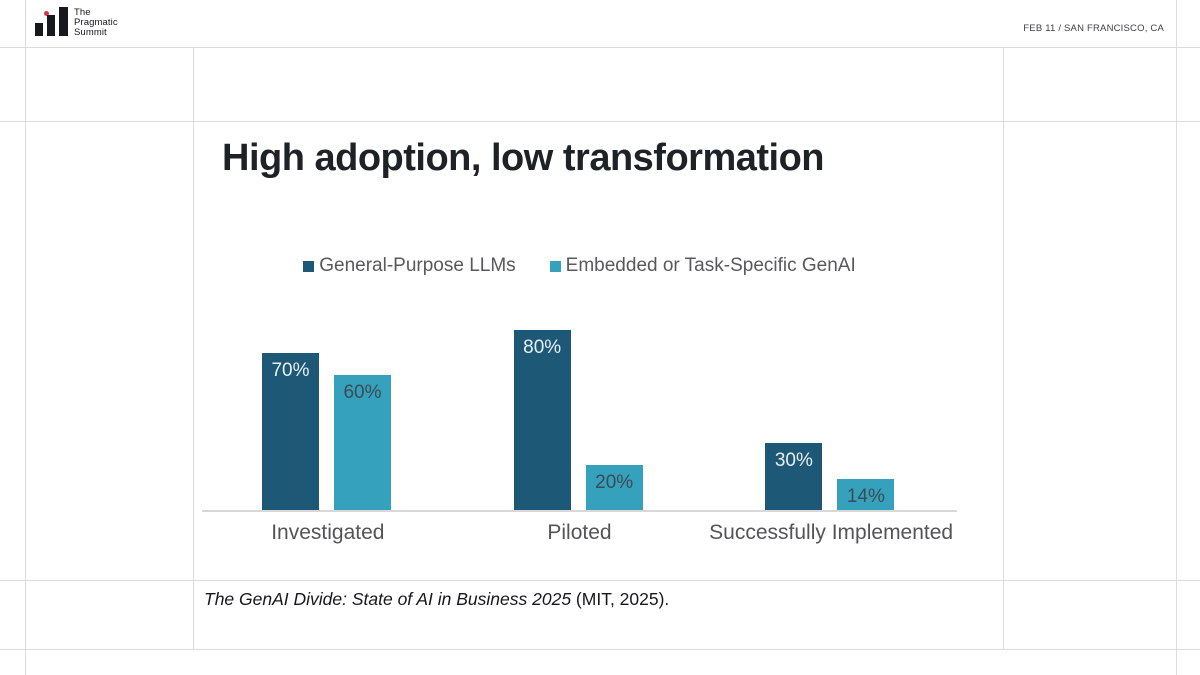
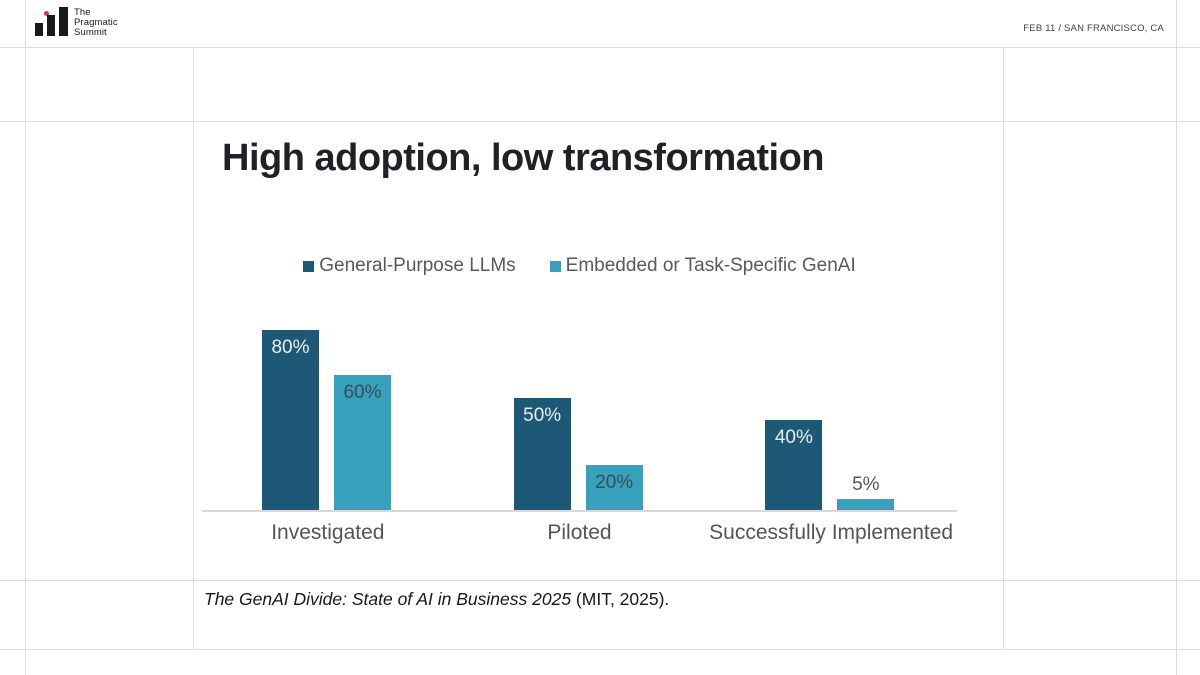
General-Purpose LLMs/Investigated: 70% -> 80%
General-Purpose LLMs/Piloted: 80% -> 50%
General-Purpose LLMs/Successfully Implemented: 30% -> 40%
Embedded or Task-Specific GenAI/Successfully Implemented: 14% -> 5%
